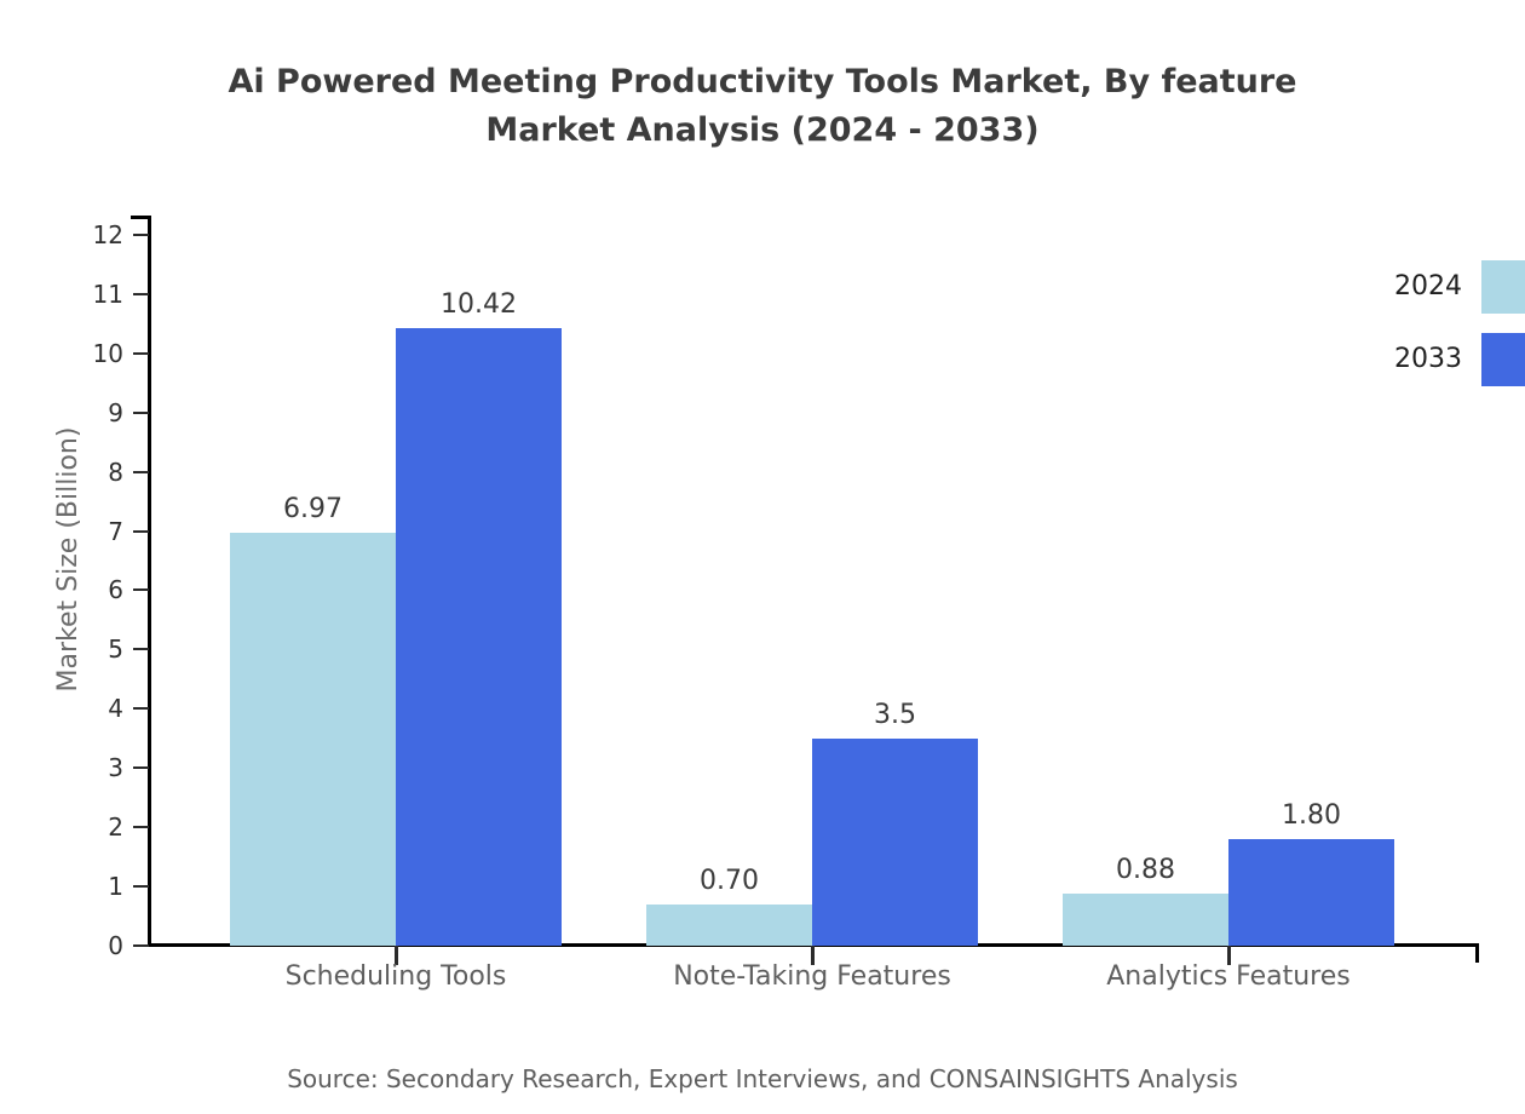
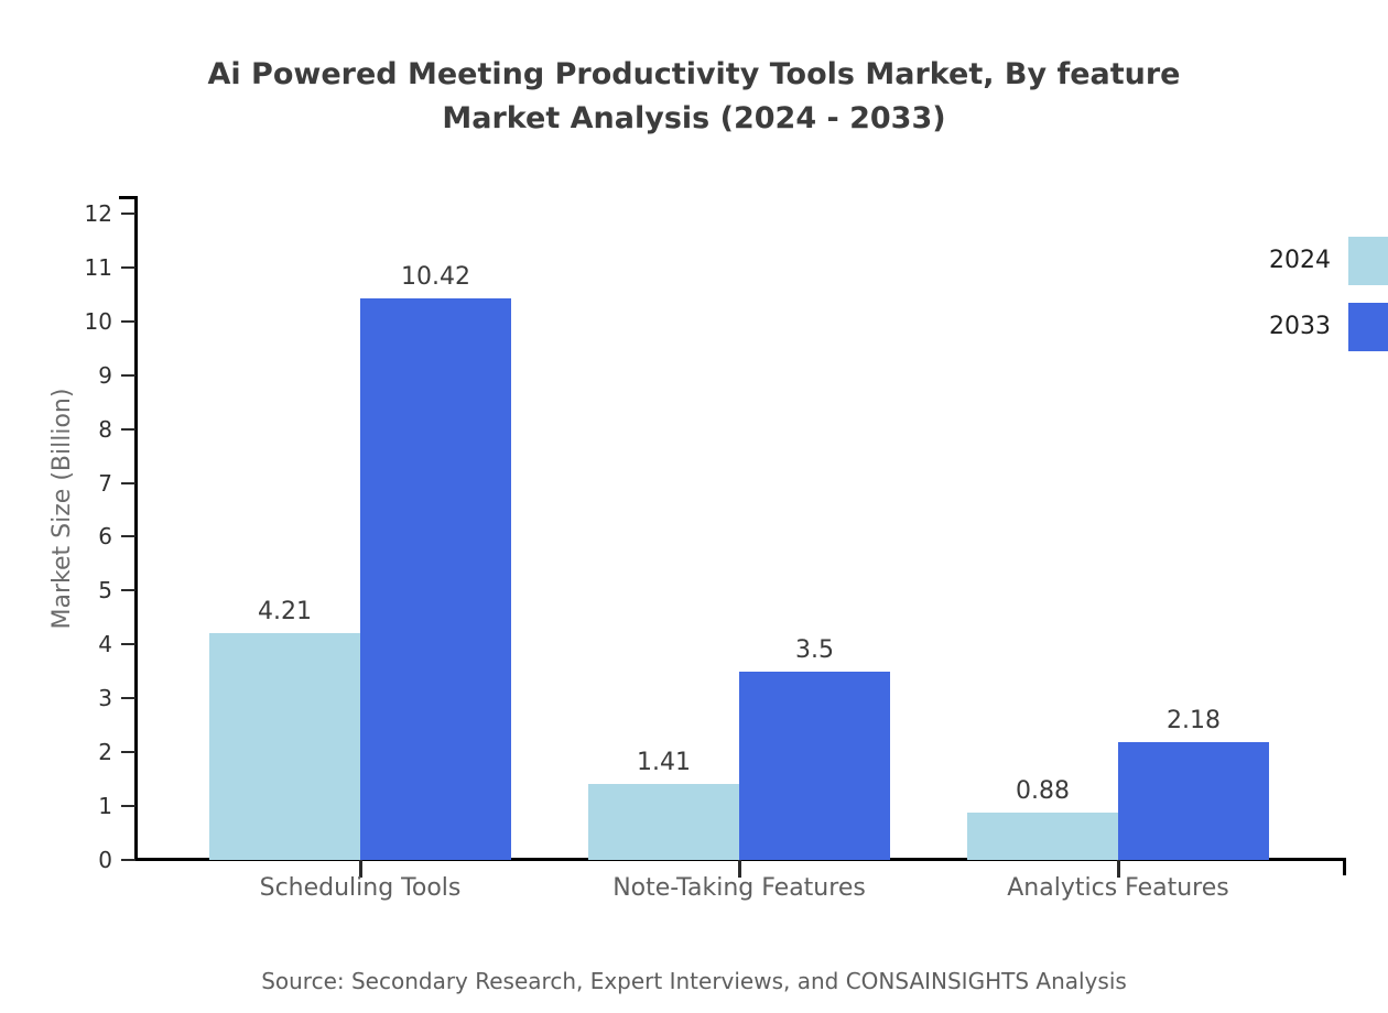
2024/Scheduling Tools: 6.97 -> 4.21
2024/Note-Taking Features: 0.70 -> 1.41
2033/Analytics Features: 1.80 -> 2.18
